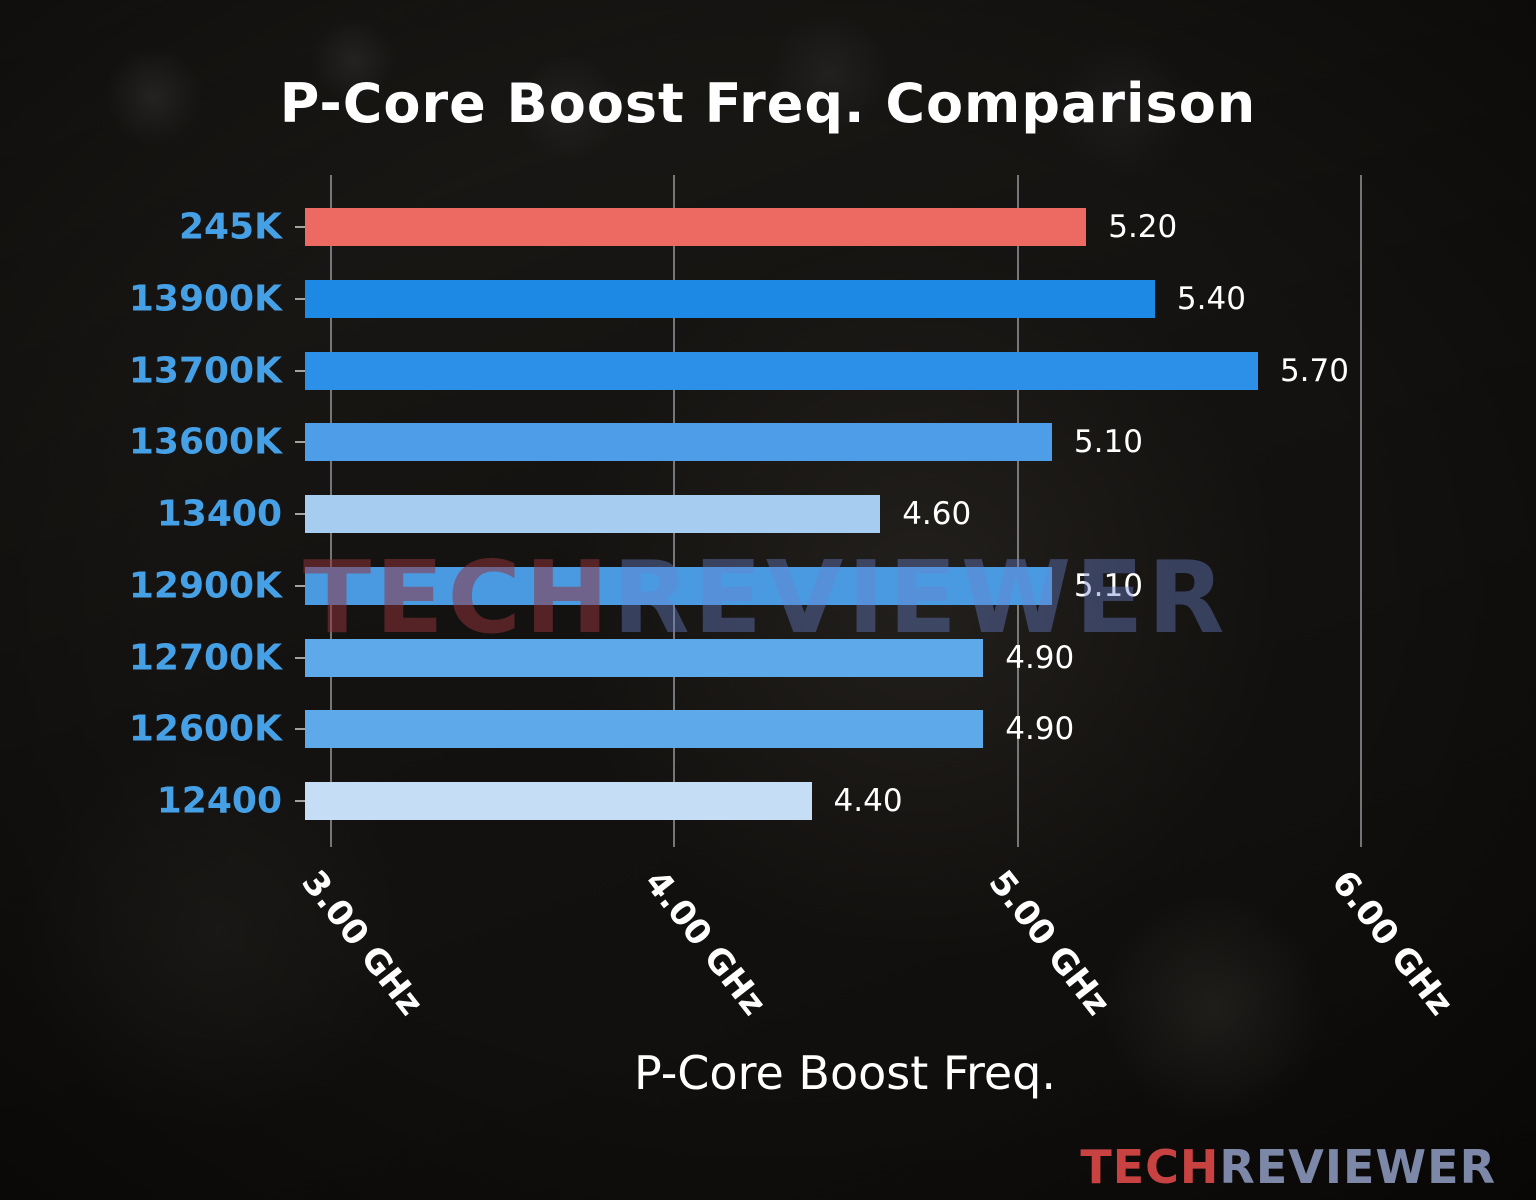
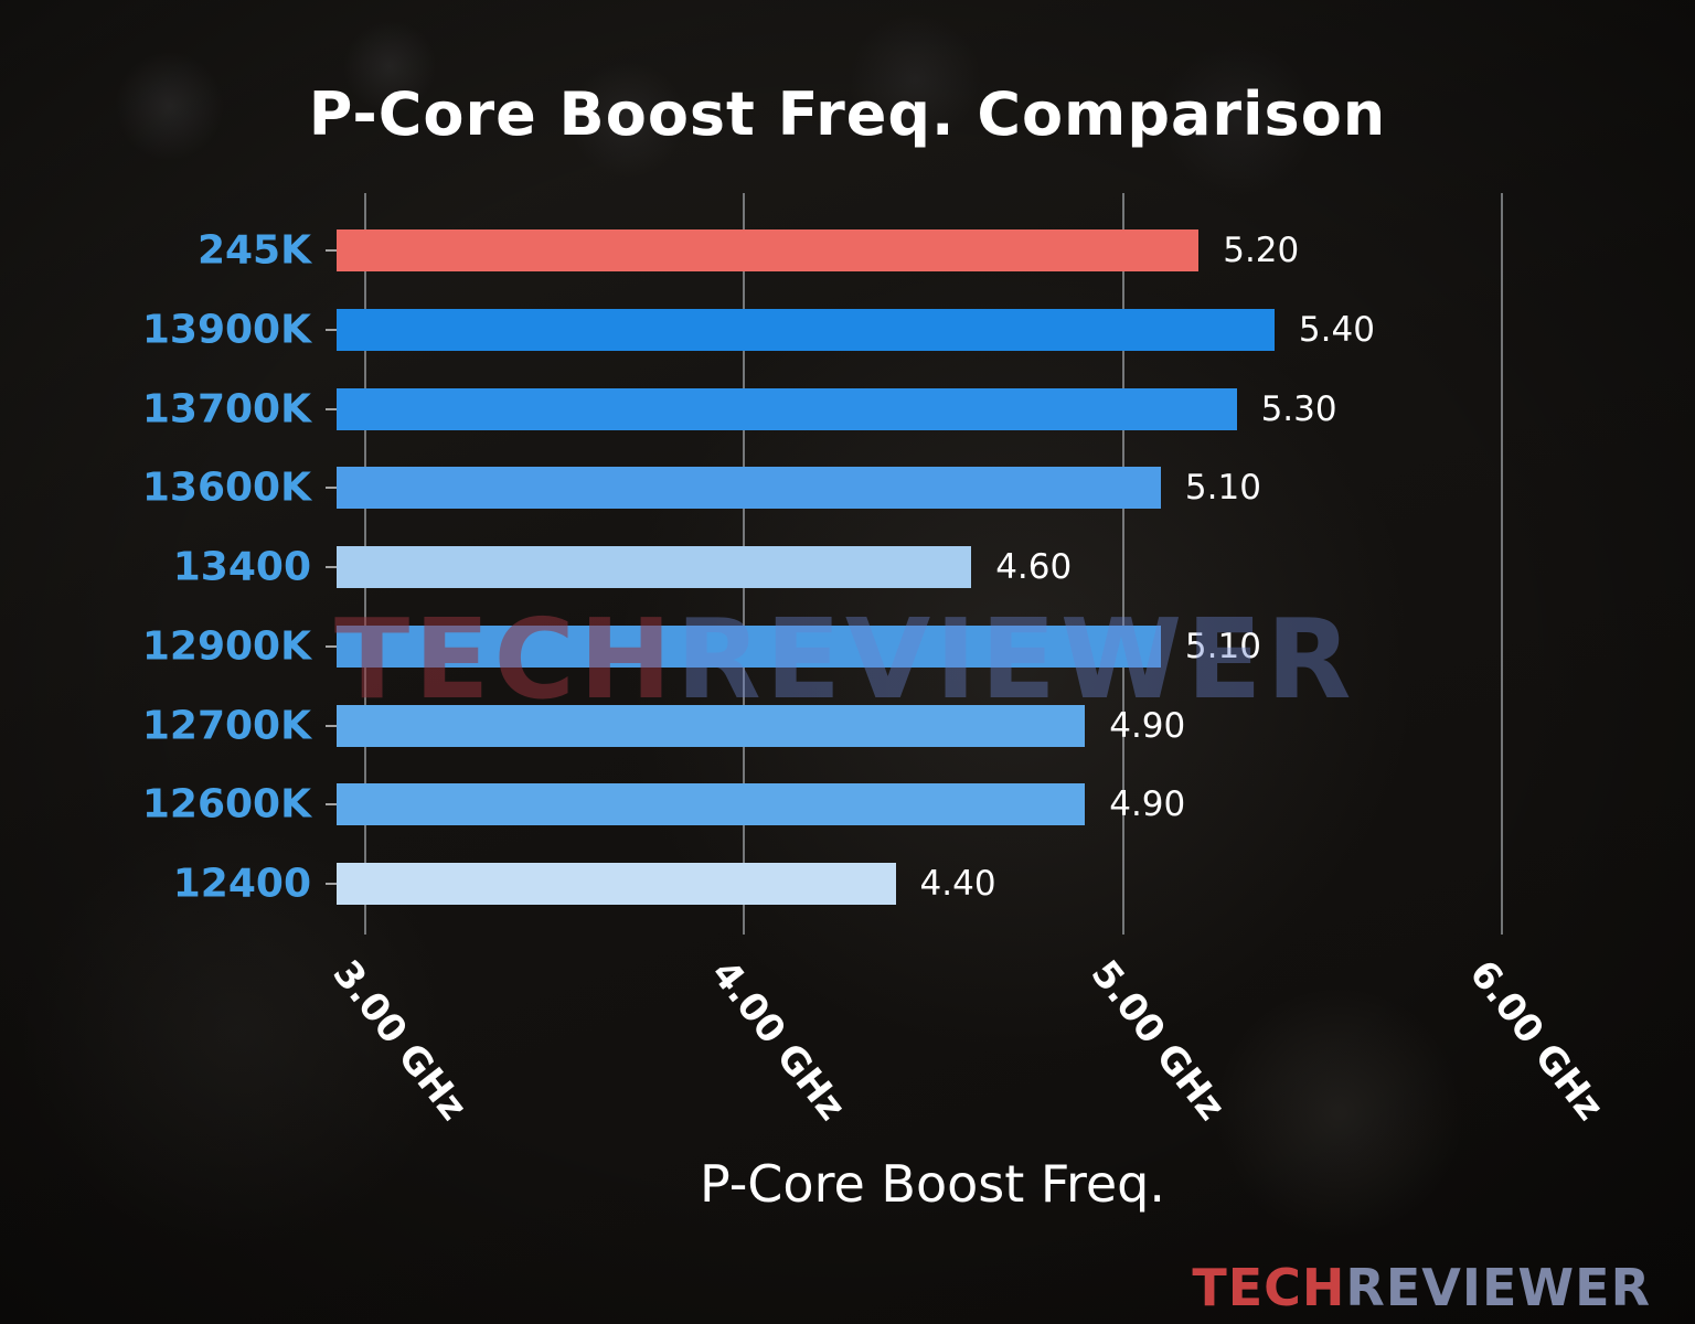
13700K: 5.70 -> 5.30
